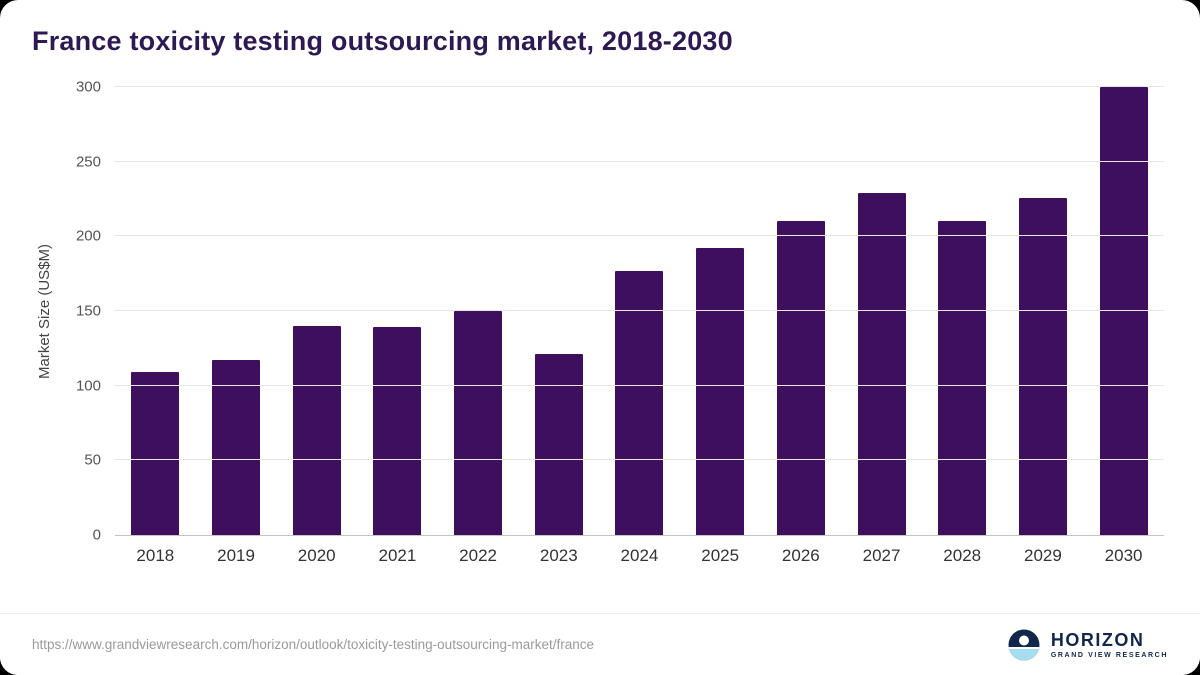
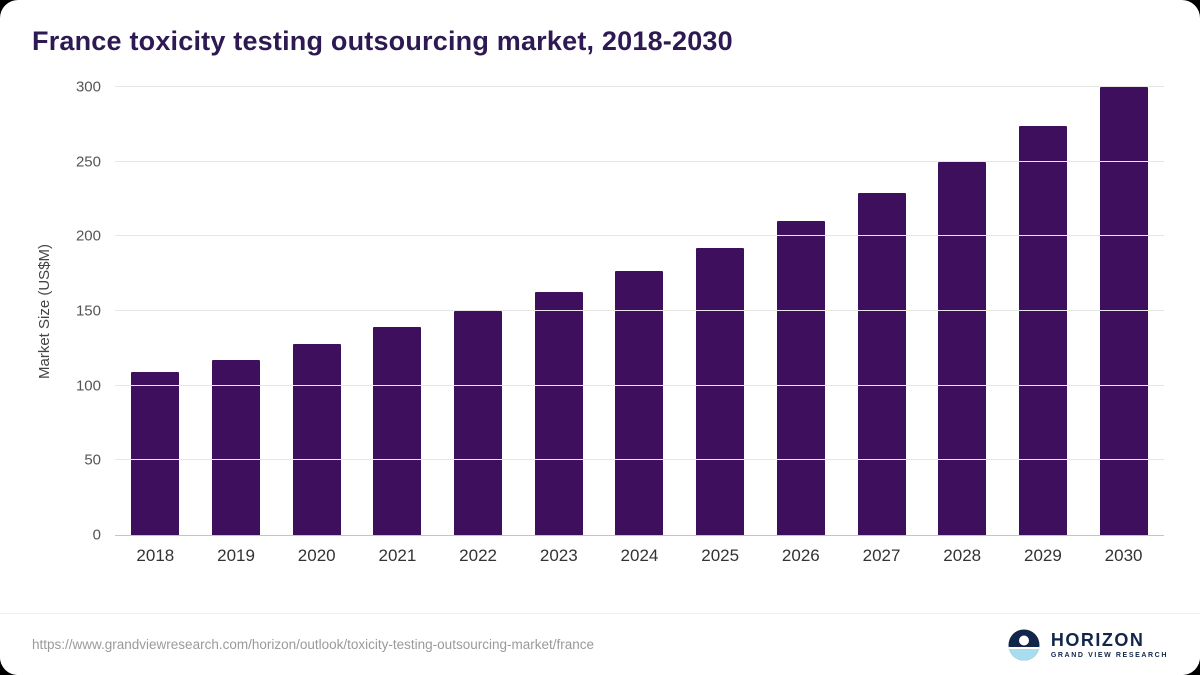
2020: 140 -> 128
2023: 121 -> 163
2028: 210 -> 250
2029: 226 -> 274
